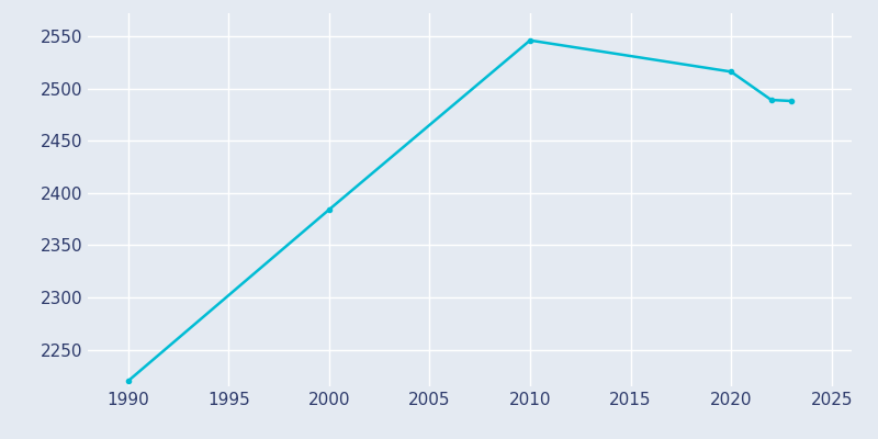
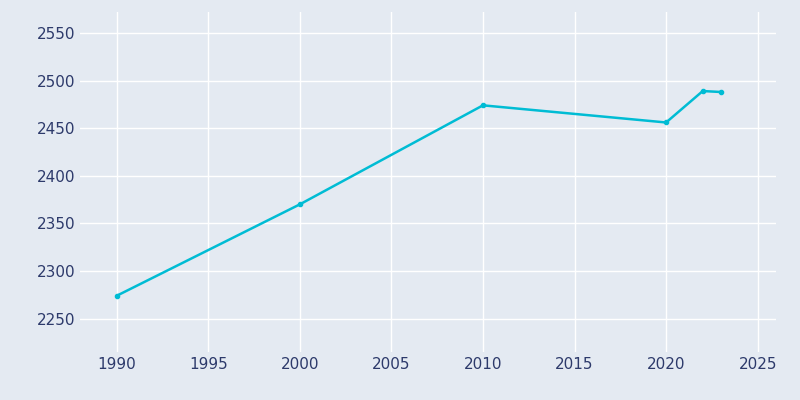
1990: 2220 -> 2274
2000: 2384 -> 2370
2010: 2546 -> 2474
2020: 2516 -> 2456
